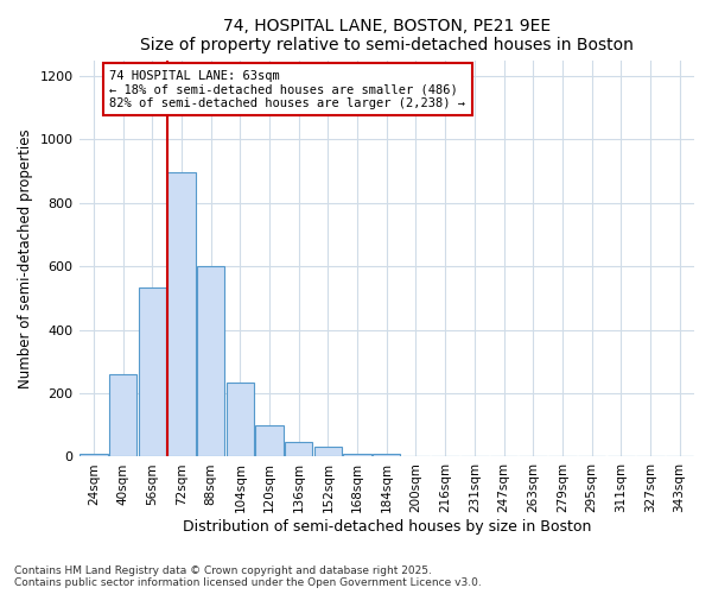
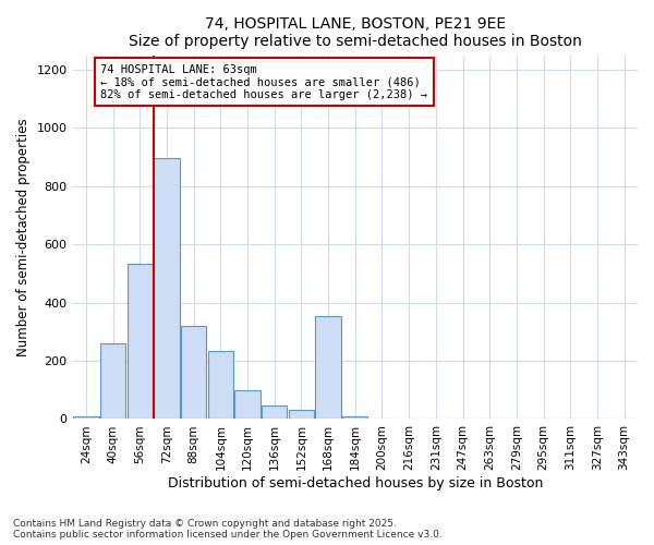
88sqm: 600 -> 320
168sqm: 10 -> 355
